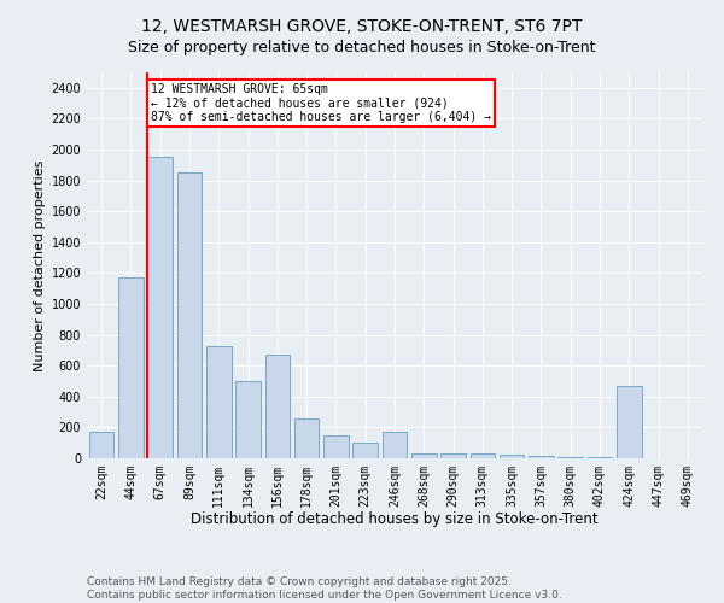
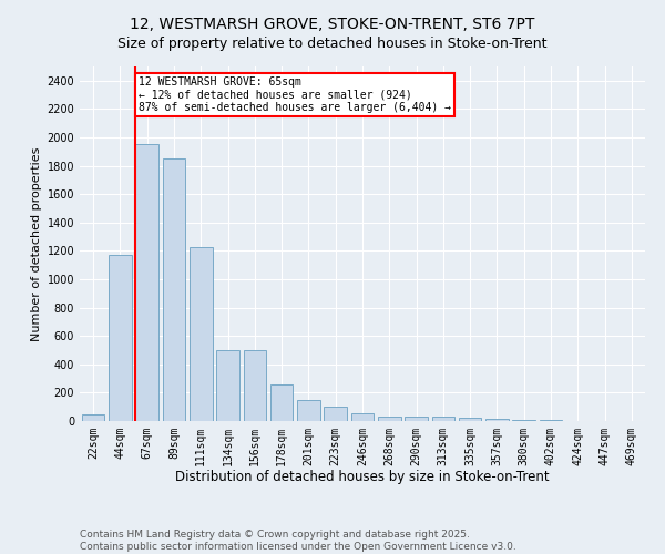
22sqm: 170 -> 50
111sqm: 730 -> 1220
156sqm: 670 -> 500
246sqm: 170 -> 60
424sqm: 470 -> 0
